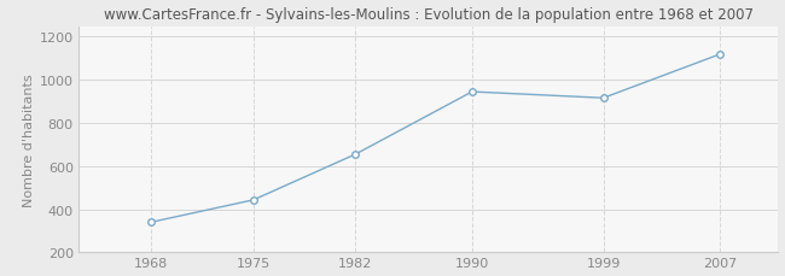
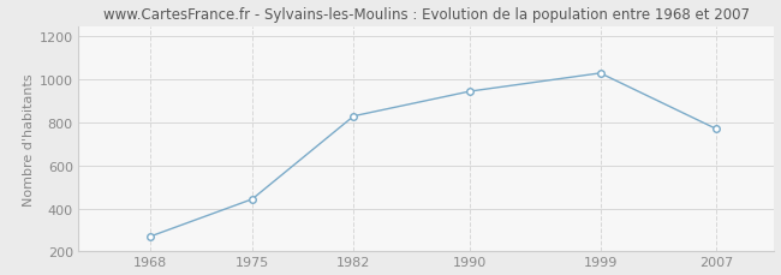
1968: 340 -> 270
1982: 660 -> 830
1999: 920 -> 1030
2007: 1120 -> 770
